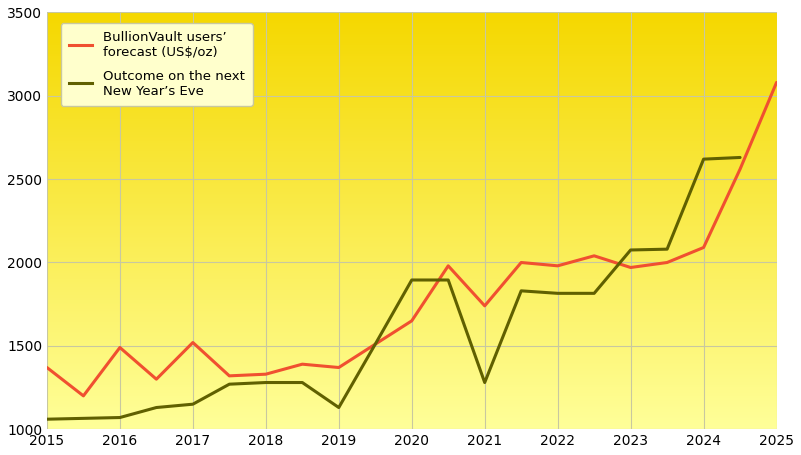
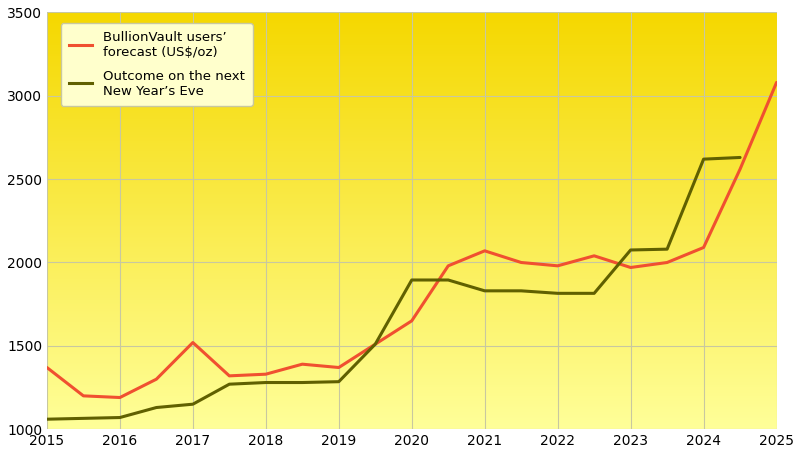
BullionVault users’ forecast (US$/oz)/2016: 1490 -> 1190
Outcome on the next New Year’s Eve/2019: 1130 -> 1280
BullionVault users’ forecast (US$/oz)/2021: 1740 -> 2070
Outcome on the next New Year’s Eve/2021: 1280 -> 1830
